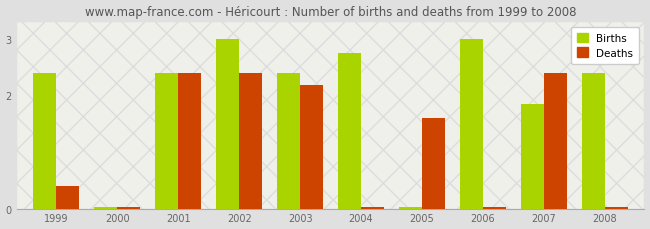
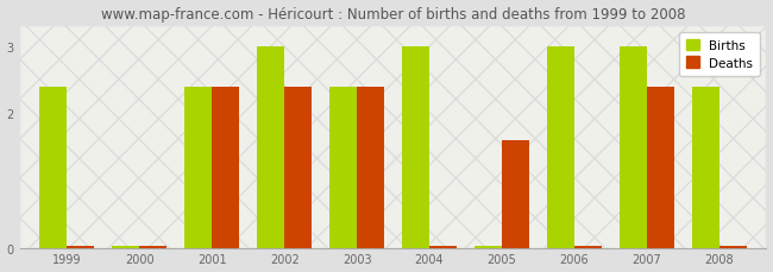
Deaths/1999: 0.40 -> 0.03
Deaths/2003: 2.18 -> 2.40
Births/2004: 2.74 -> 3.00
Births/2007: 1.84 -> 3.00
